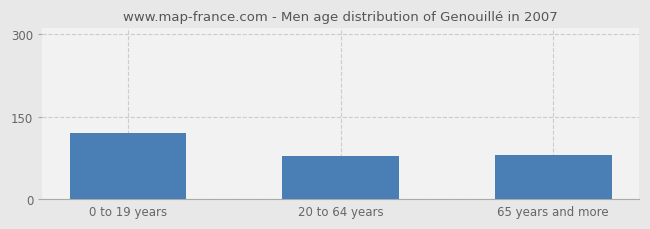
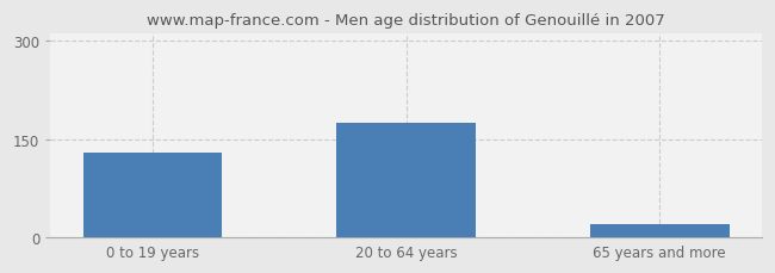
0 to 19 years: 120 -> 130
20 to 64 years: 78 -> 175
65 years and more: 80 -> 20
